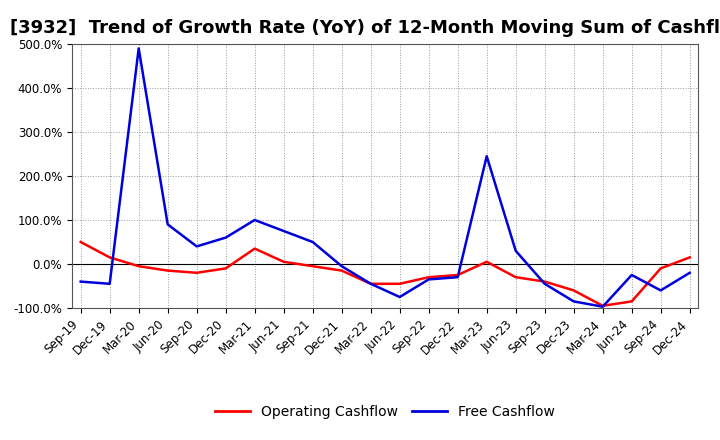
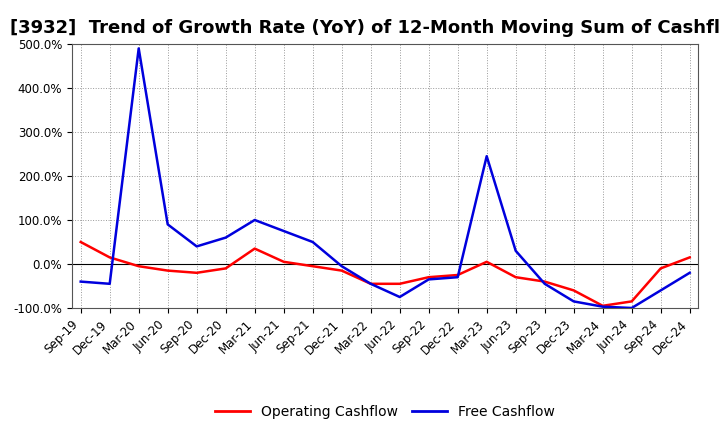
Free Cashflow/Jun-24: -25% -> -100%
